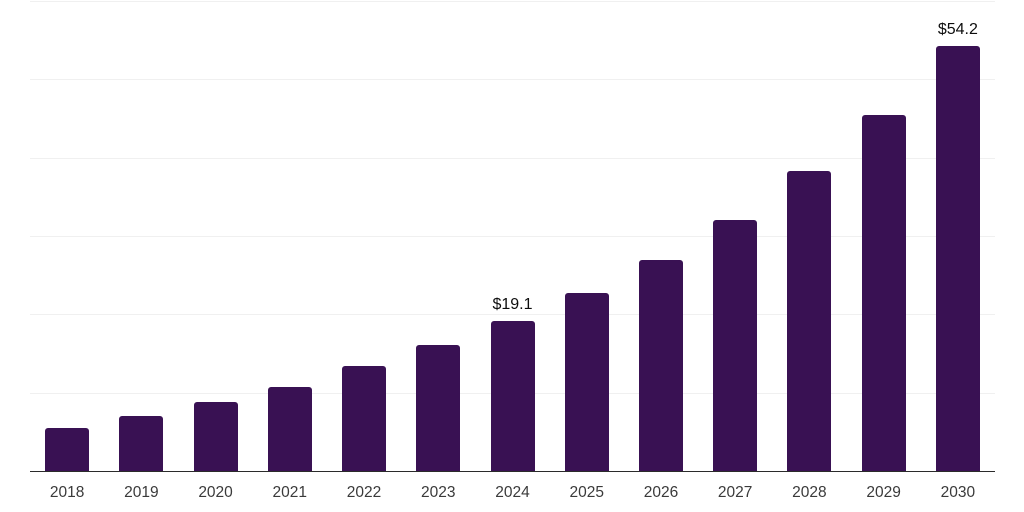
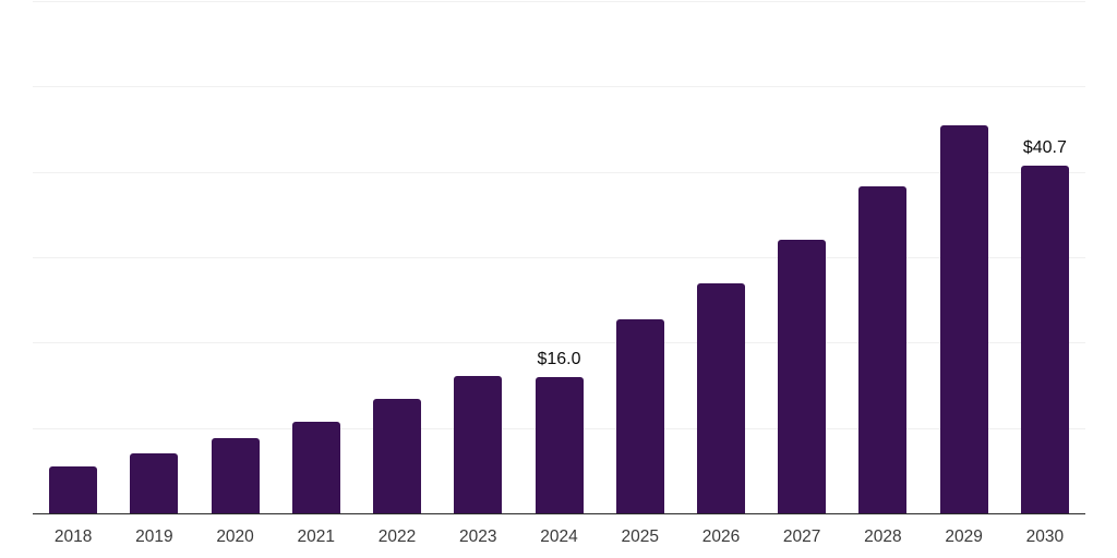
2024: $19.1 -> $16.0
2030: $54.2 -> $40.7
